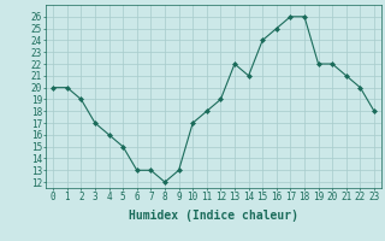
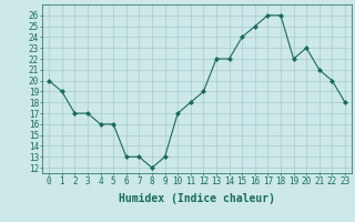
1: 20 -> 19
2: 19 -> 17
5: 15 -> 16
14: 21 -> 22
20: 22 -> 23
